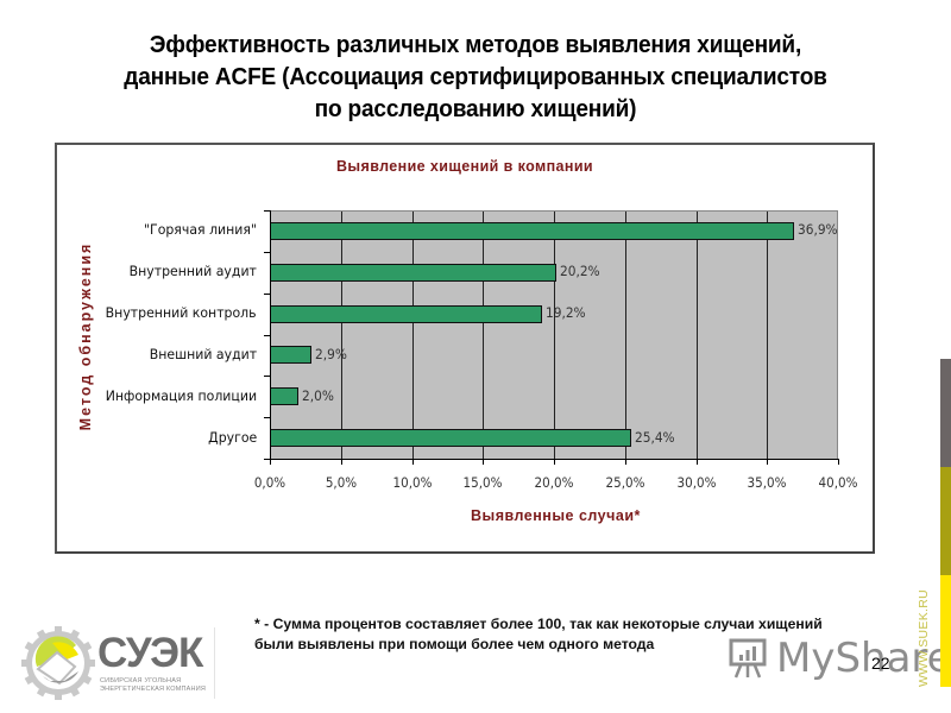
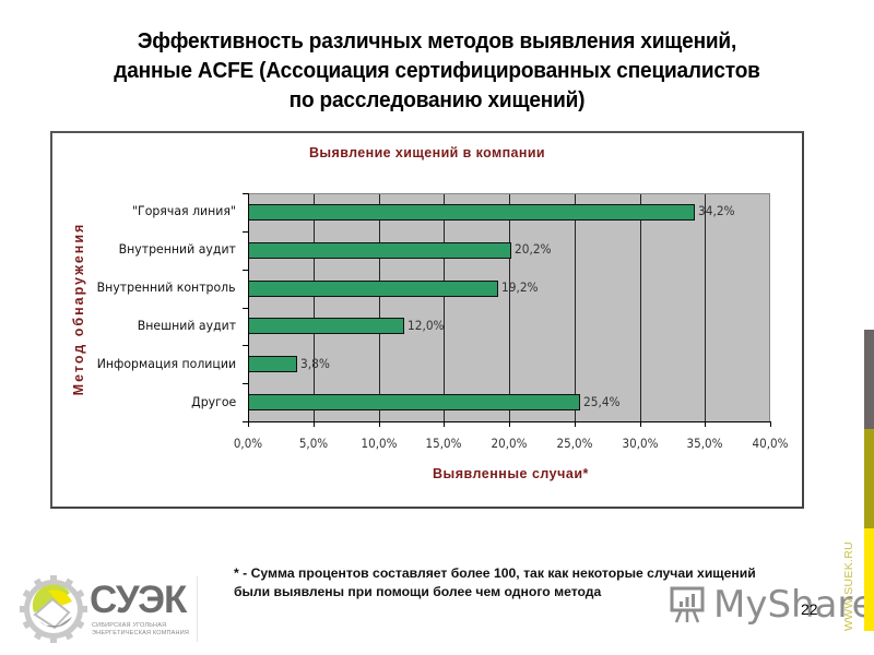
"Горячая линия": 36,9% -> 34,2%
Внешний аудит: 2,9% -> 12,0%
Информация полиции: 2,0% -> 3,8%
